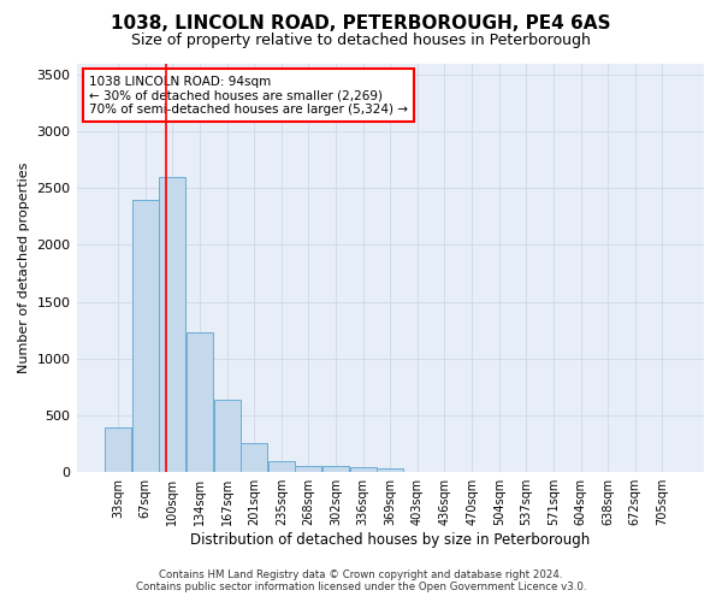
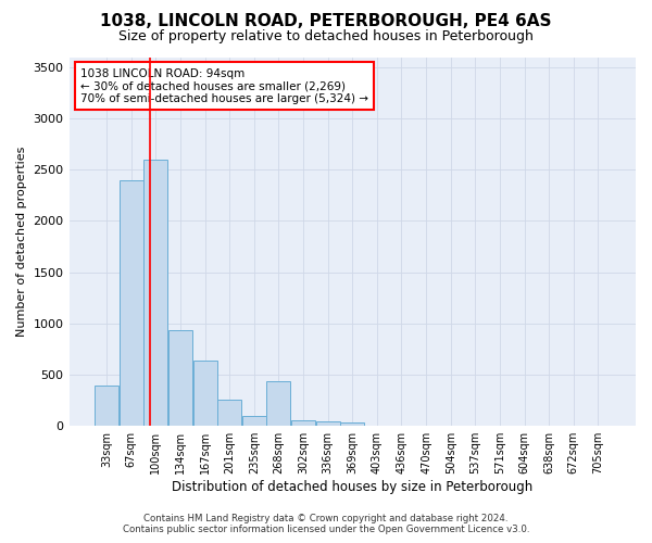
134sqm: 1230 -> 940
268sqm: 60 -> 440
